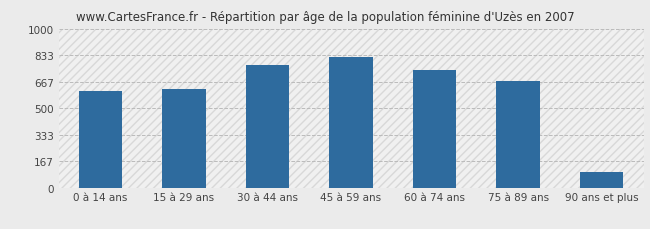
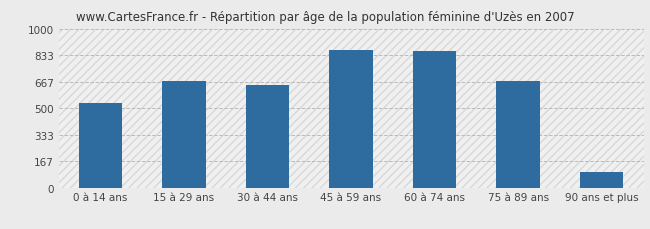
0 à 14 ans: 610 -> 530
15 à 29 ans: 620 -> 670
30 à 44 ans: 770 -> 650
45 à 59 ans: 820 -> 870
60 à 74 ans: 740 -> 860
